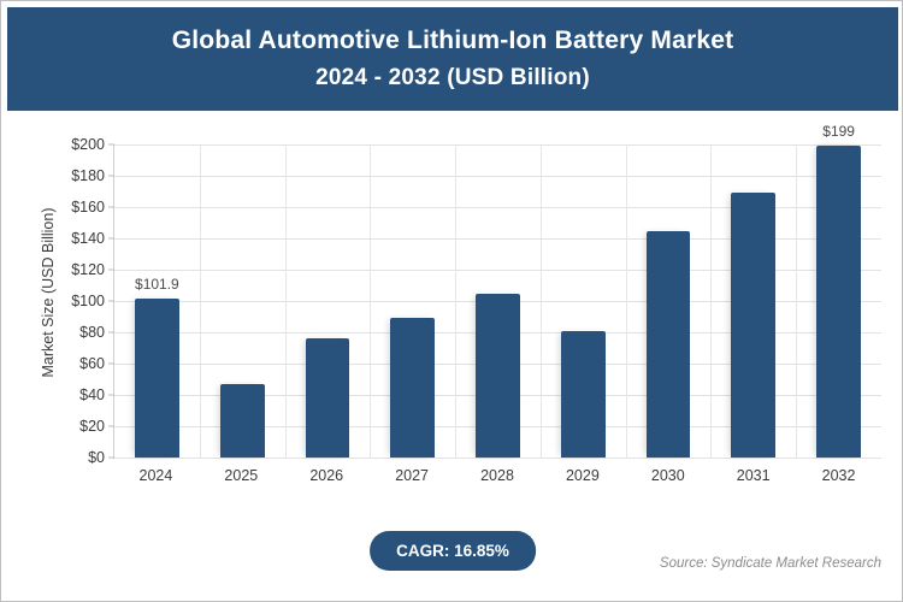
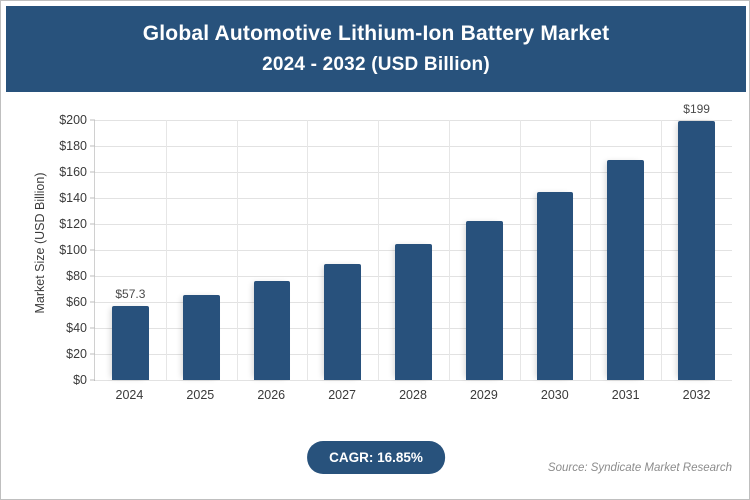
2024: $101.9 -> $57.3
2025: $47 -> $66
2029: $81 -> $122
